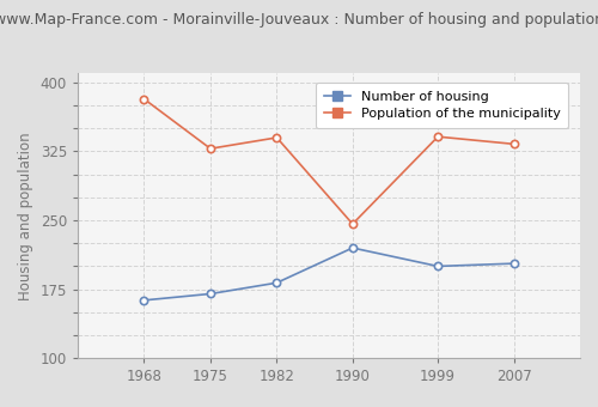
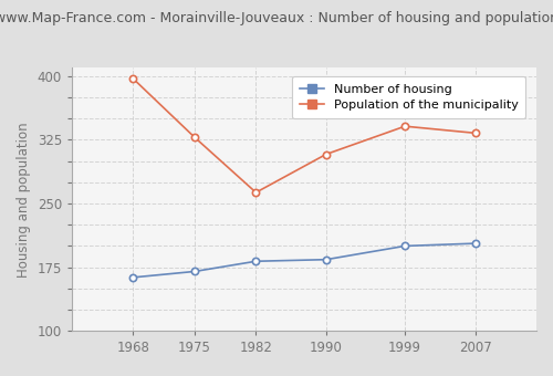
Population of the municipality/1968: 382 -> 397
Population of the municipality/1982: 340 -> 263
Number of housing/1990: 220 -> 184
Population of the municipality/1990: 246 -> 308
